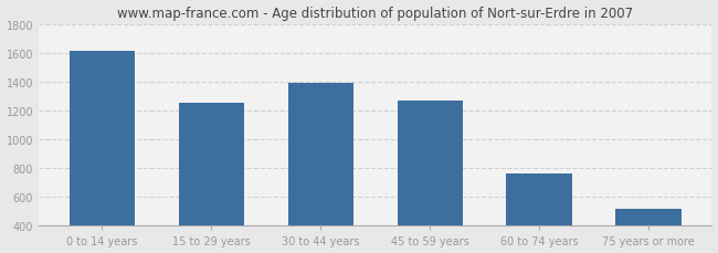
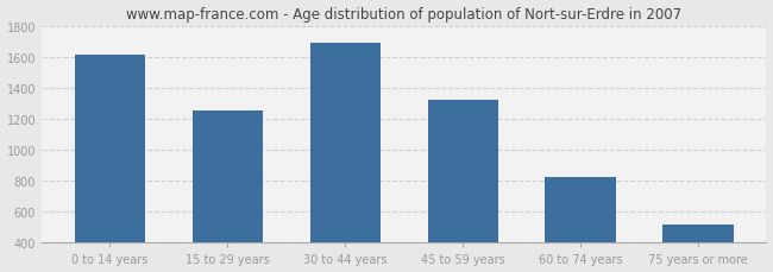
30 to 44 years: 1390 -> 1690
45 to 59 years: 1270 -> 1320
60 to 74 years: 760 -> 820
